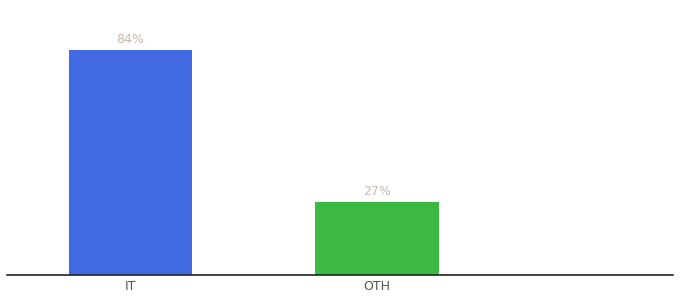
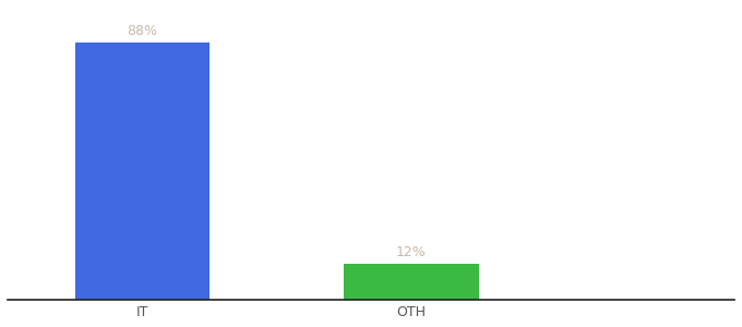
IT: 84% -> 88%
OTH: 27% -> 12%
